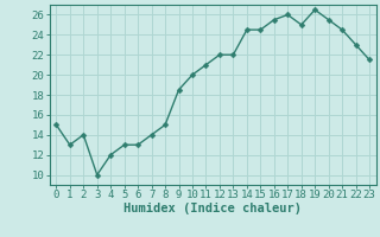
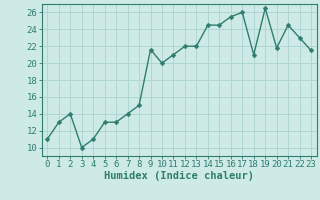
0: 15.0 -> 11.0
4: 12.0 -> 11.0
9: 18.5 -> 21.6
18: 25.0 -> 21.0
20: 25.5 -> 21.8
